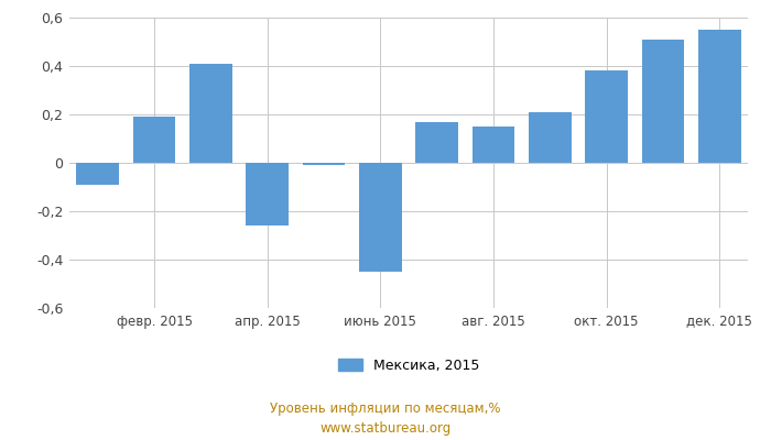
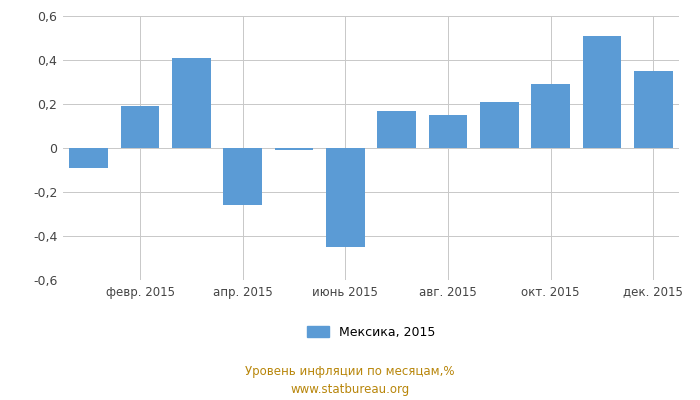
окт. 2015: 0,38 -> 0,29
дек. 2015: 0,55 -> 0,35
